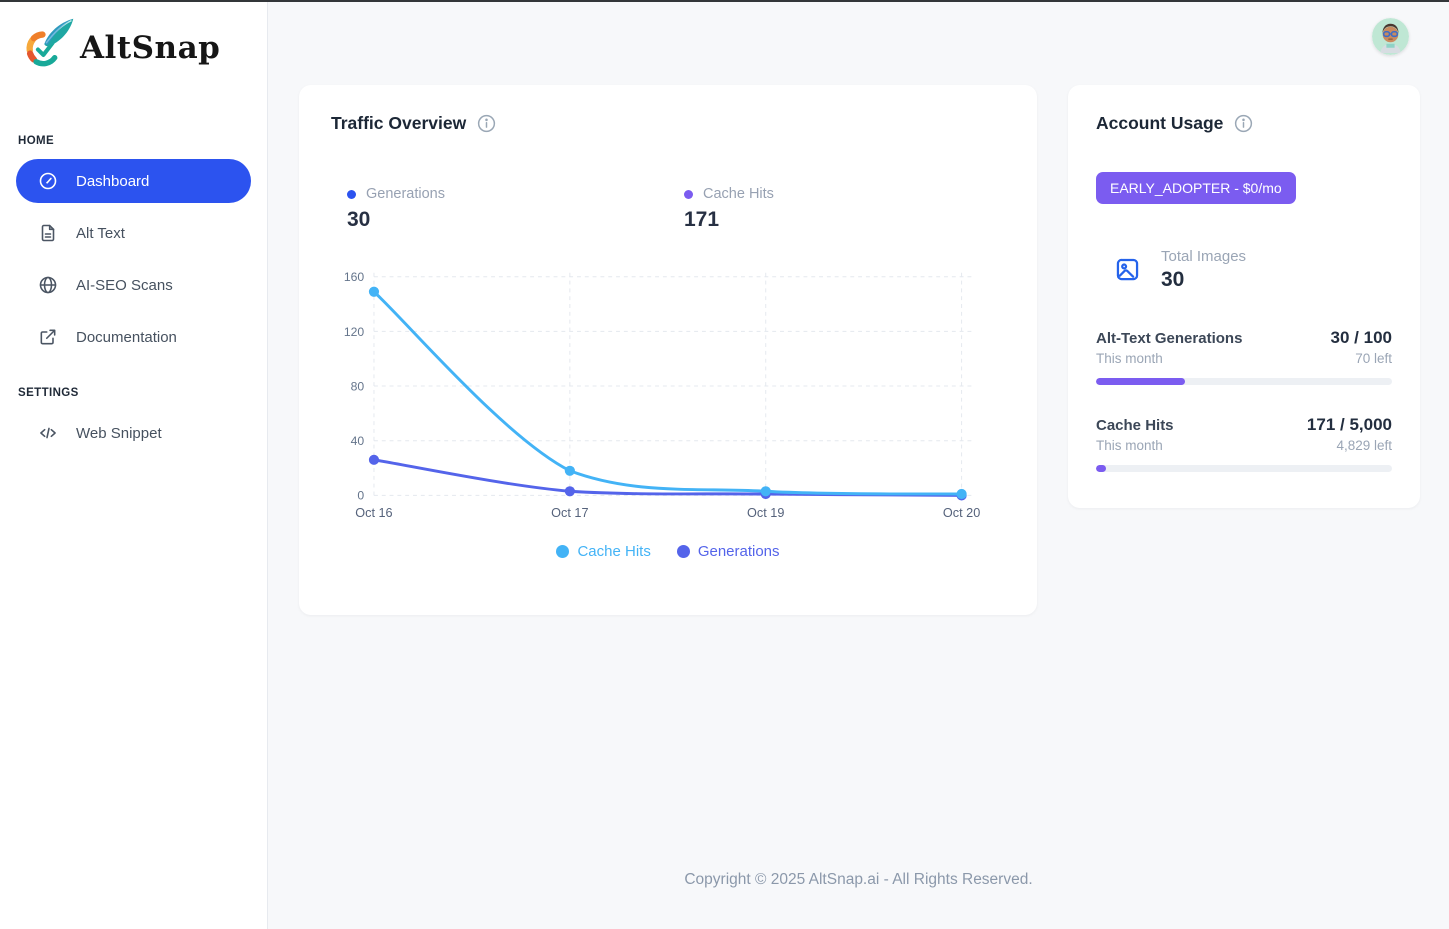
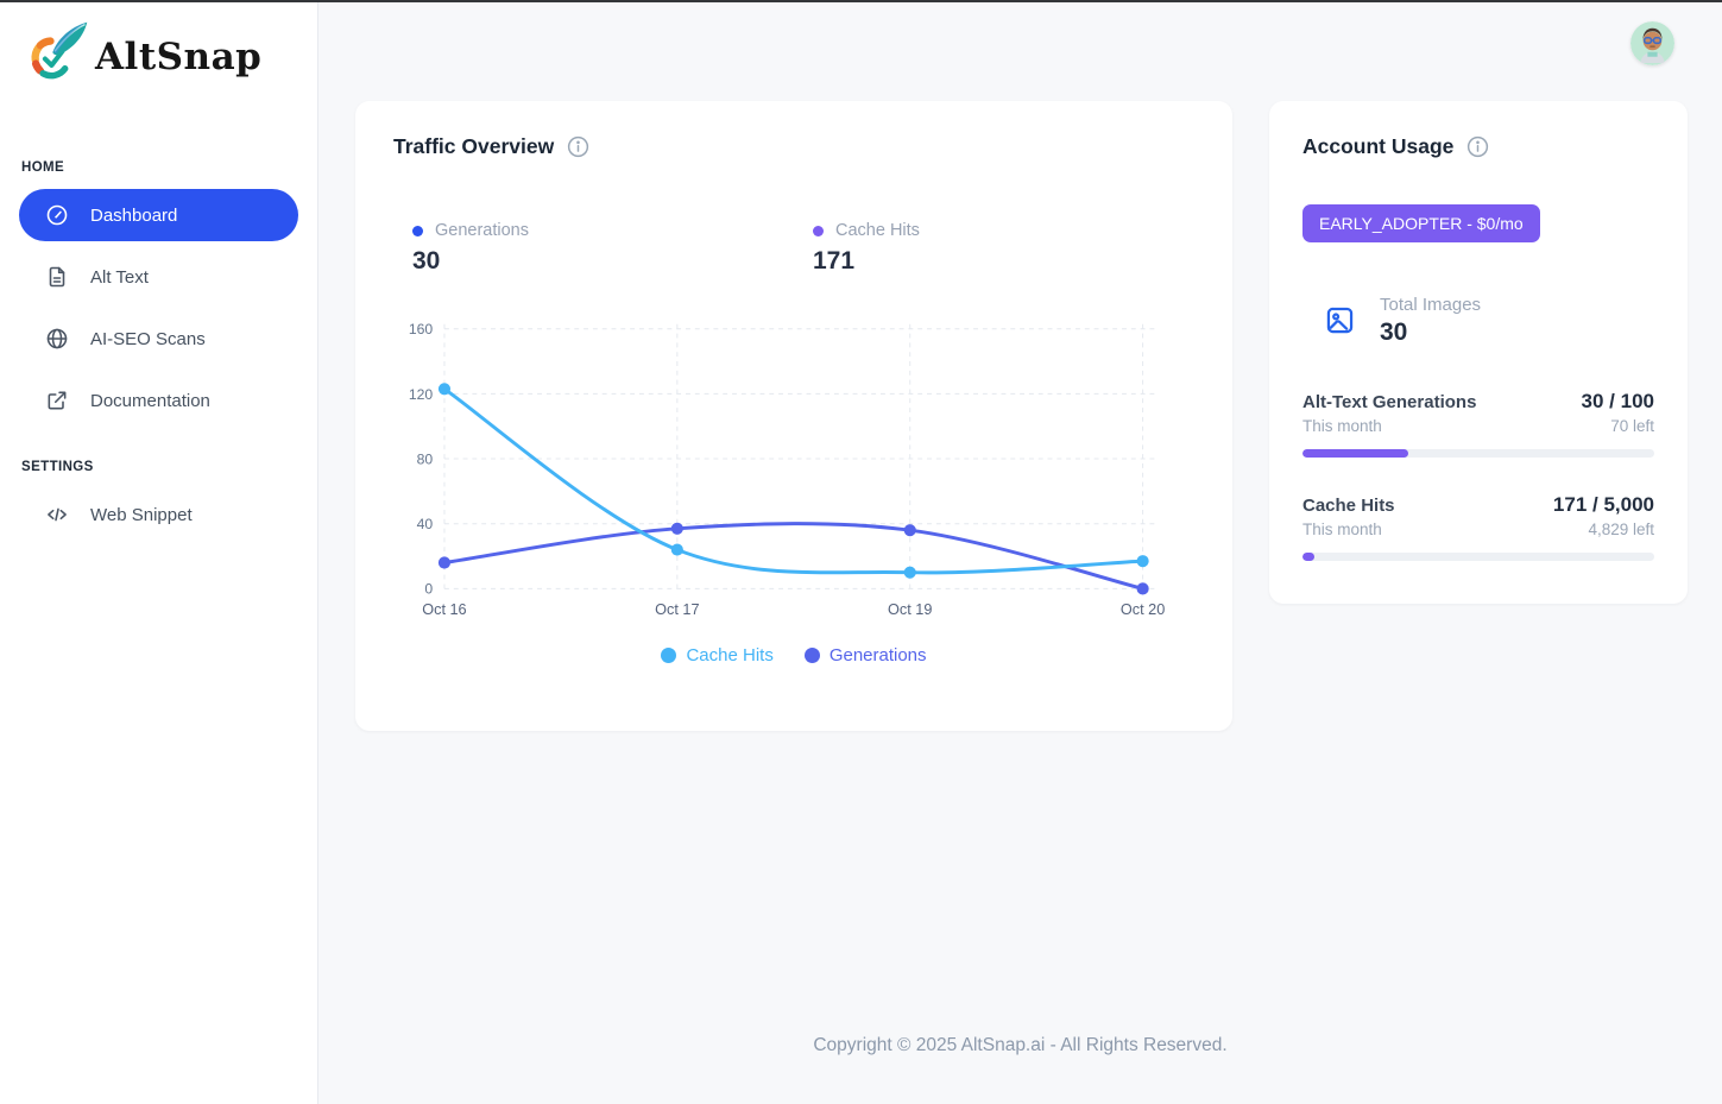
Cache Hits/Oct 16: 149 -> 123
Generations/Oct 16: 26 -> 16
Cache Hits/Oct 17: 18 -> 24
Generations/Oct 17: 3 -> 37
Cache Hits/Oct 19: 3 -> 10
Generations/Oct 19: 1 -> 36
Cache Hits/Oct 20: 1 -> 17
